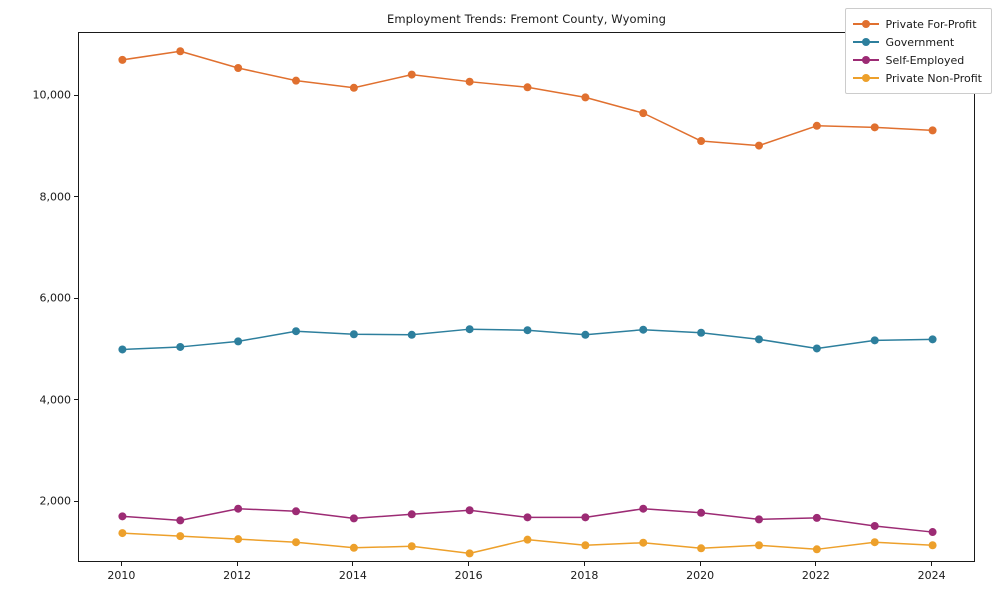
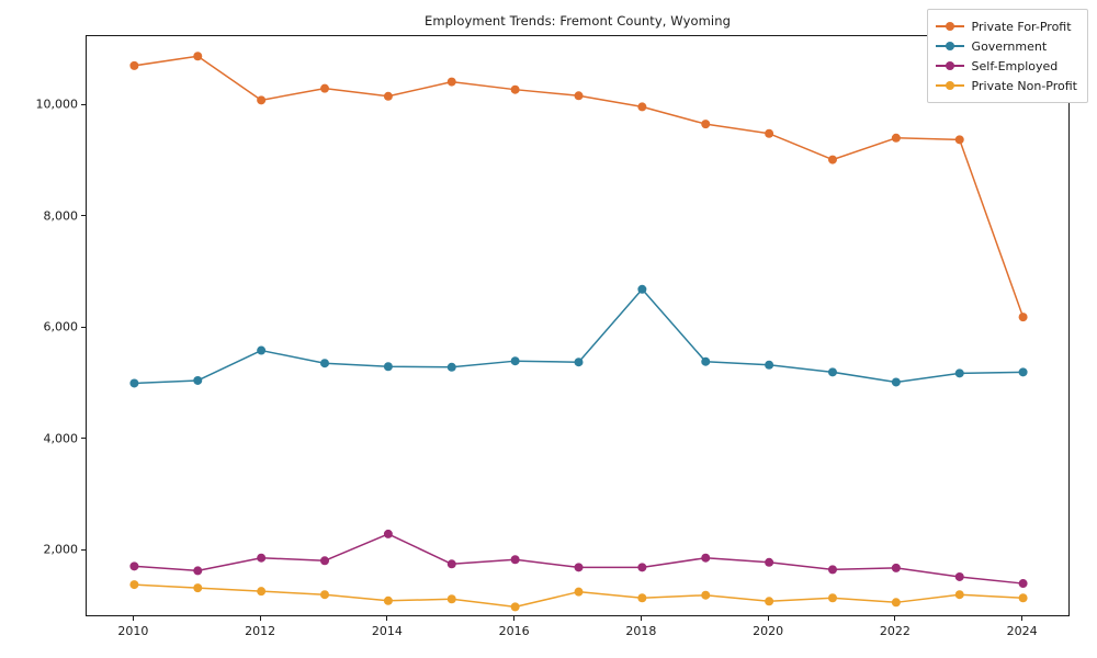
Private For-Profit/2012: 10600 -> 10100
Government/2012: 5200 -> 5600
Self-Employed/2014: 1700 -> 2300
Government/2018: 5300 -> 6700
Private For-Profit/2020: 9100 -> 9500
Private For-Profit/2024: 9300 -> 6200
